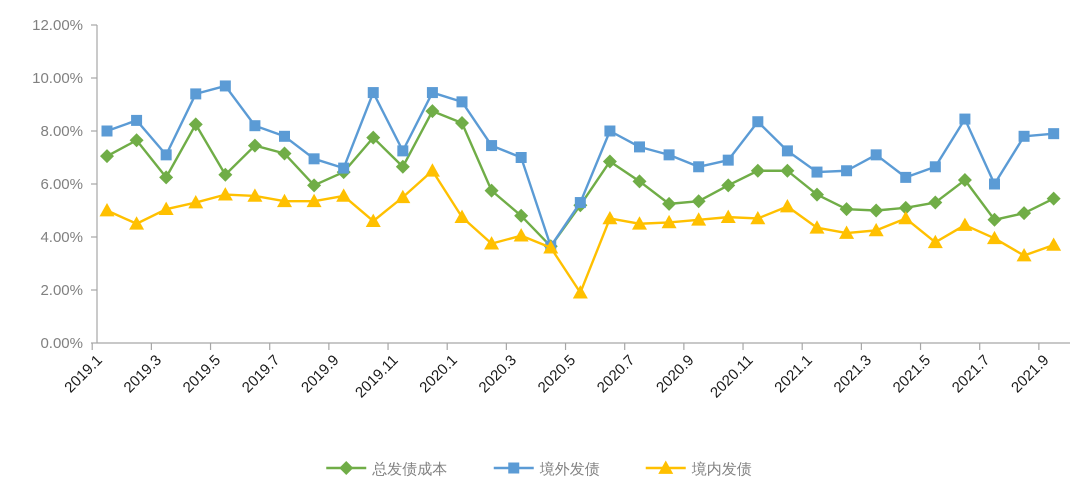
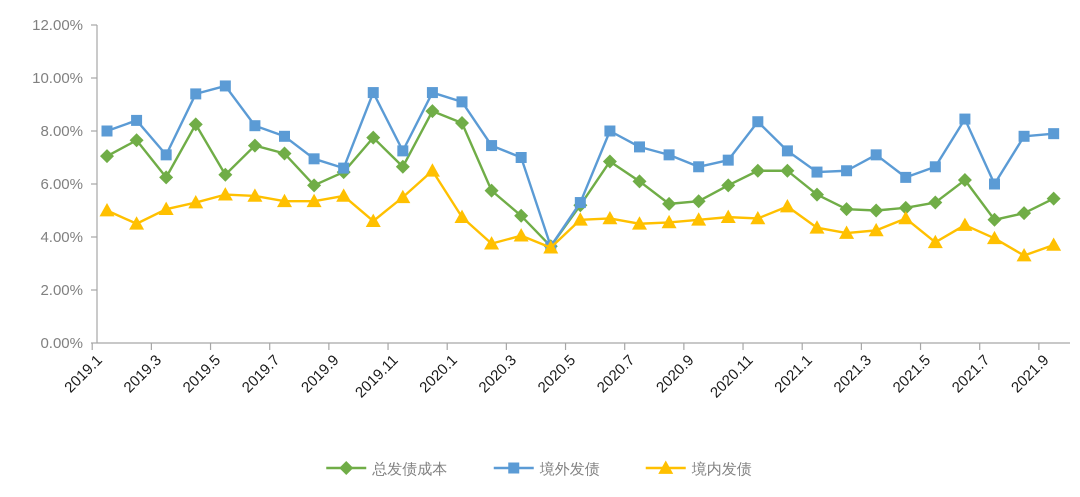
境内发债/2020.5: 1.9% -> 4.7%
